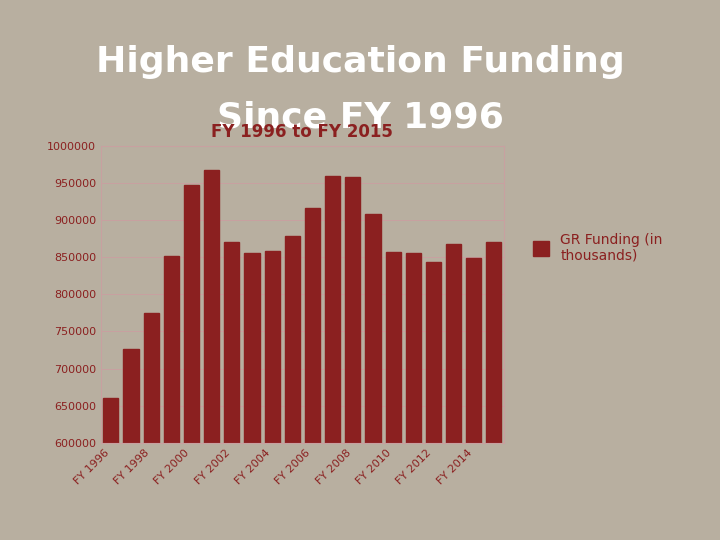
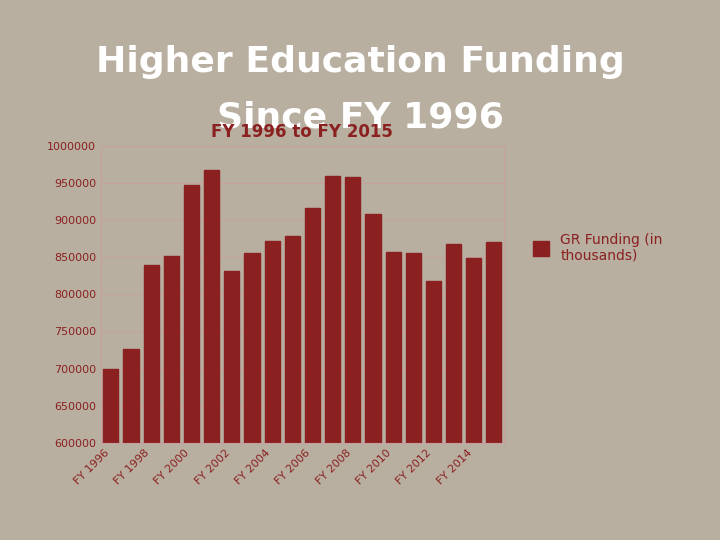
FY 1996: 660000 -> 700000
FY 1998: 775000 -> 840000
FY 2002: 870000 -> 832000
FY 2004: 858000 -> 872000
FY 2012: 843000 -> 818000
